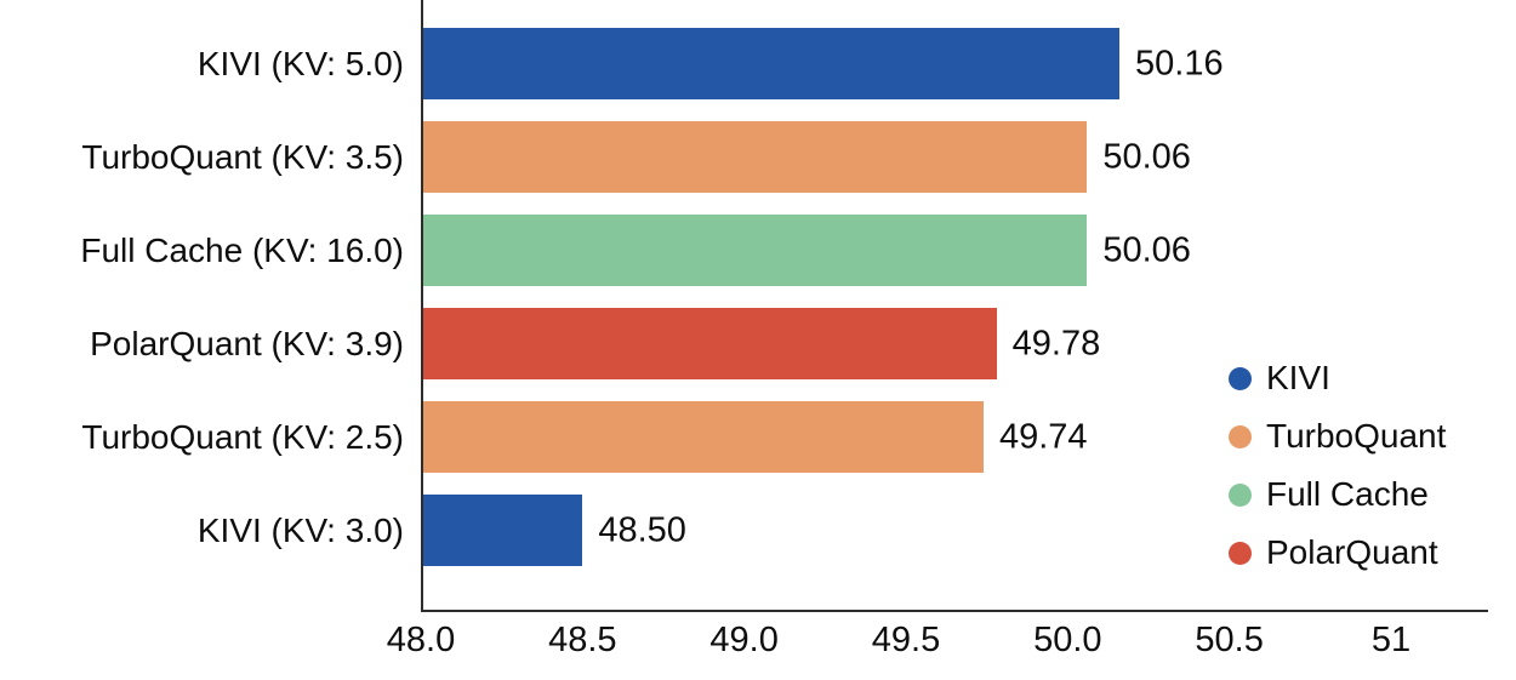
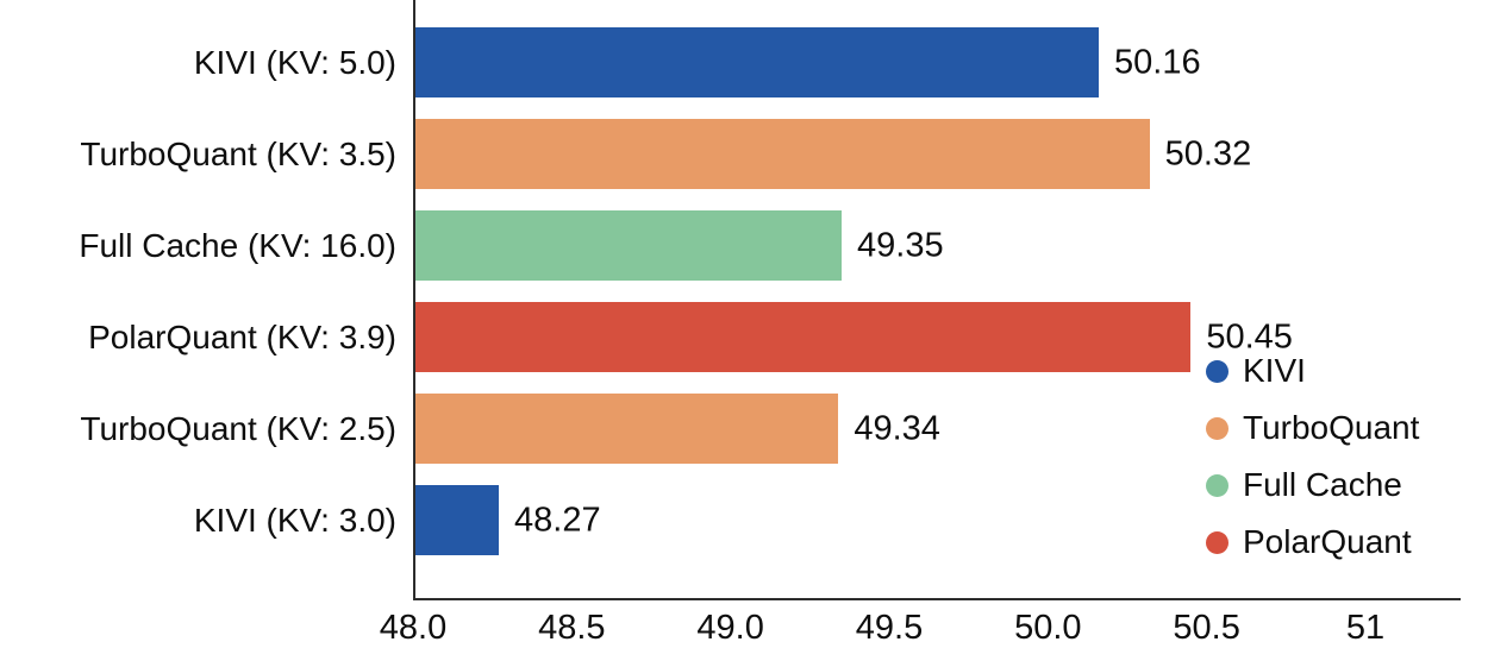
TurboQuant (KV: 3.5): 50.06 -> 50.32
Full Cache (KV: 16.0): 50.06 -> 49.35
PolarQuant (KV: 3.9): 49.78 -> 50.45
TurboQuant (KV: 2.5): 49.74 -> 49.34
KIVI (KV: 3.0): 48.50 -> 48.27
